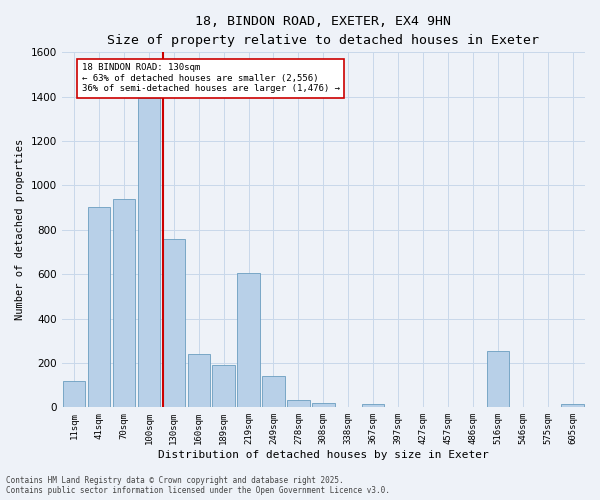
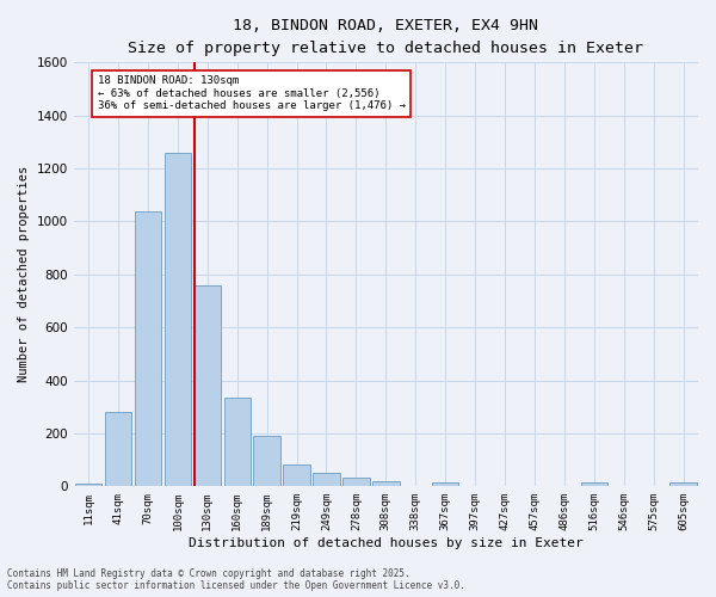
11sqm: 120 -> 10
41sqm: 905 -> 280
70sqm: 940 -> 1040
100sqm: 1395 -> 1260
160sqm: 240 -> 335
219sqm: 605 -> 82
249sqm: 140 -> 50
516sqm: 255 -> 15
